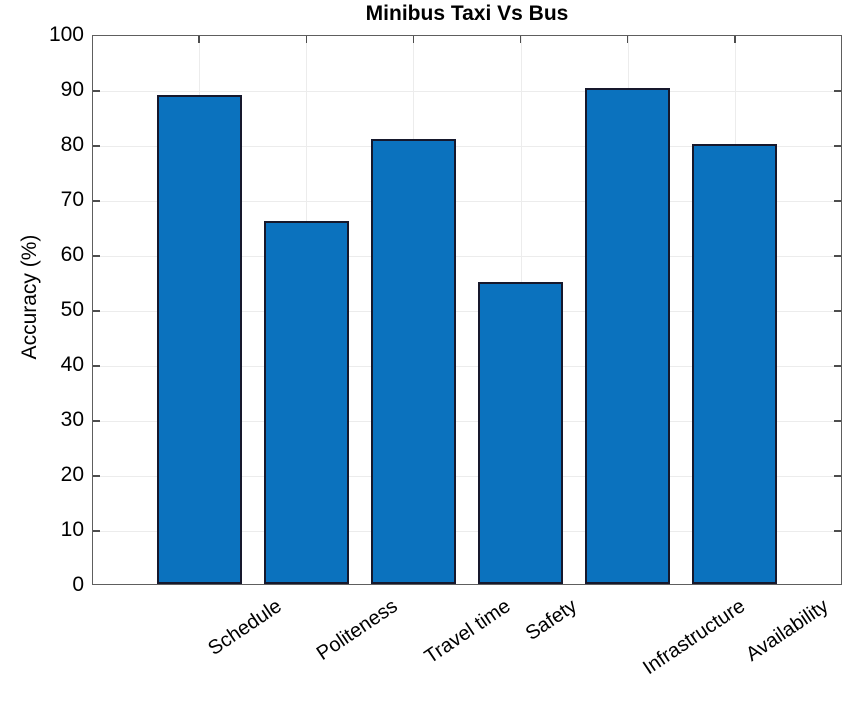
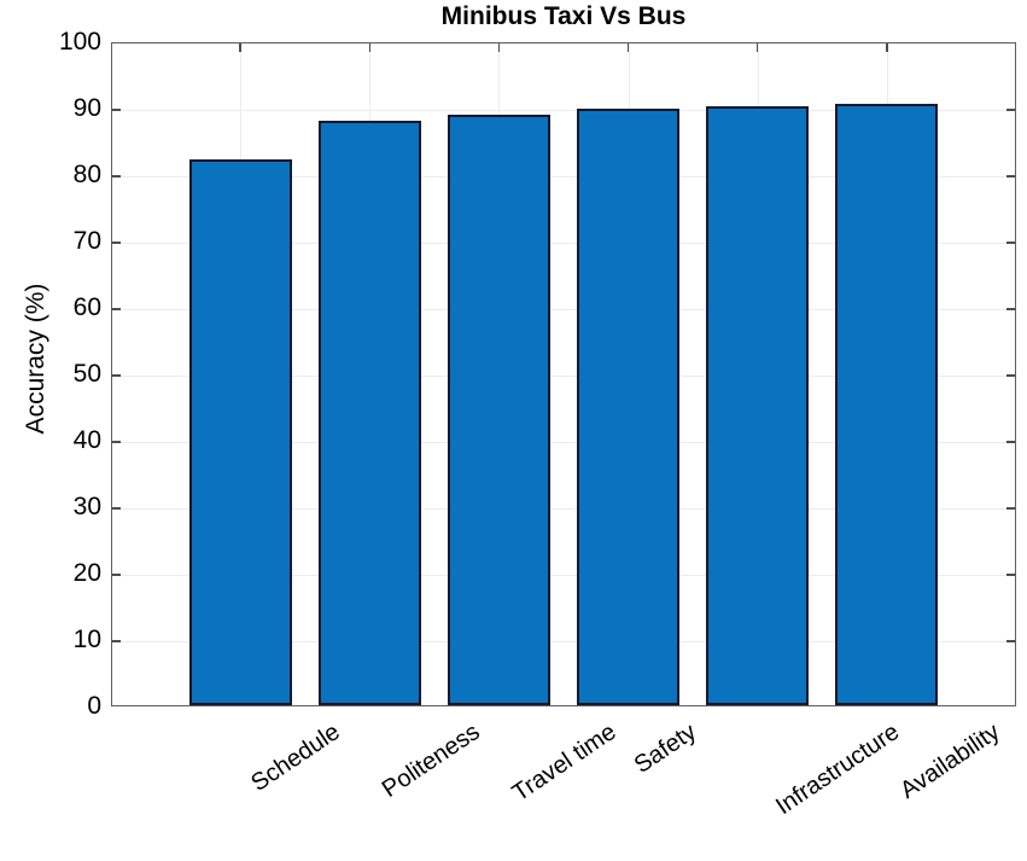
Schedule: 89 -> 82
Politeness: 66 -> 88
Travel time: 81 -> 89
Safety: 55 -> 90
Availability: 80 -> 90
